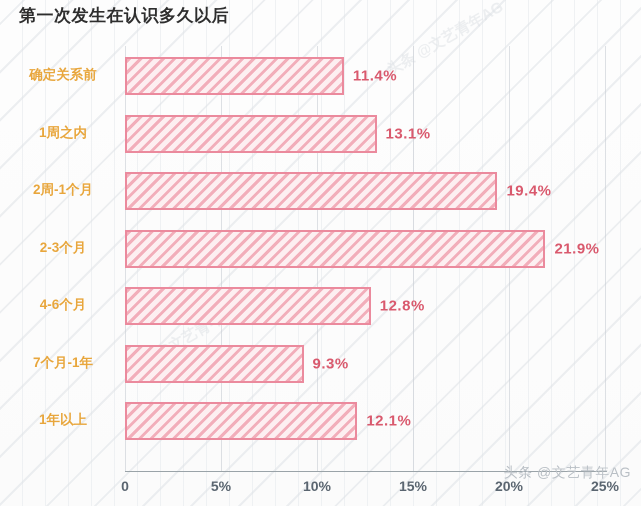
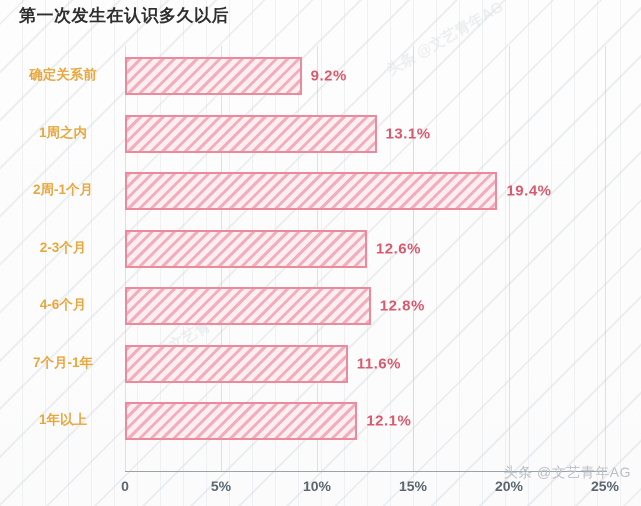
确定关系前: 11.4% -> 9.2%
2-3个月: 21.9% -> 12.6%
7个月-1年: 9.3% -> 11.6%
